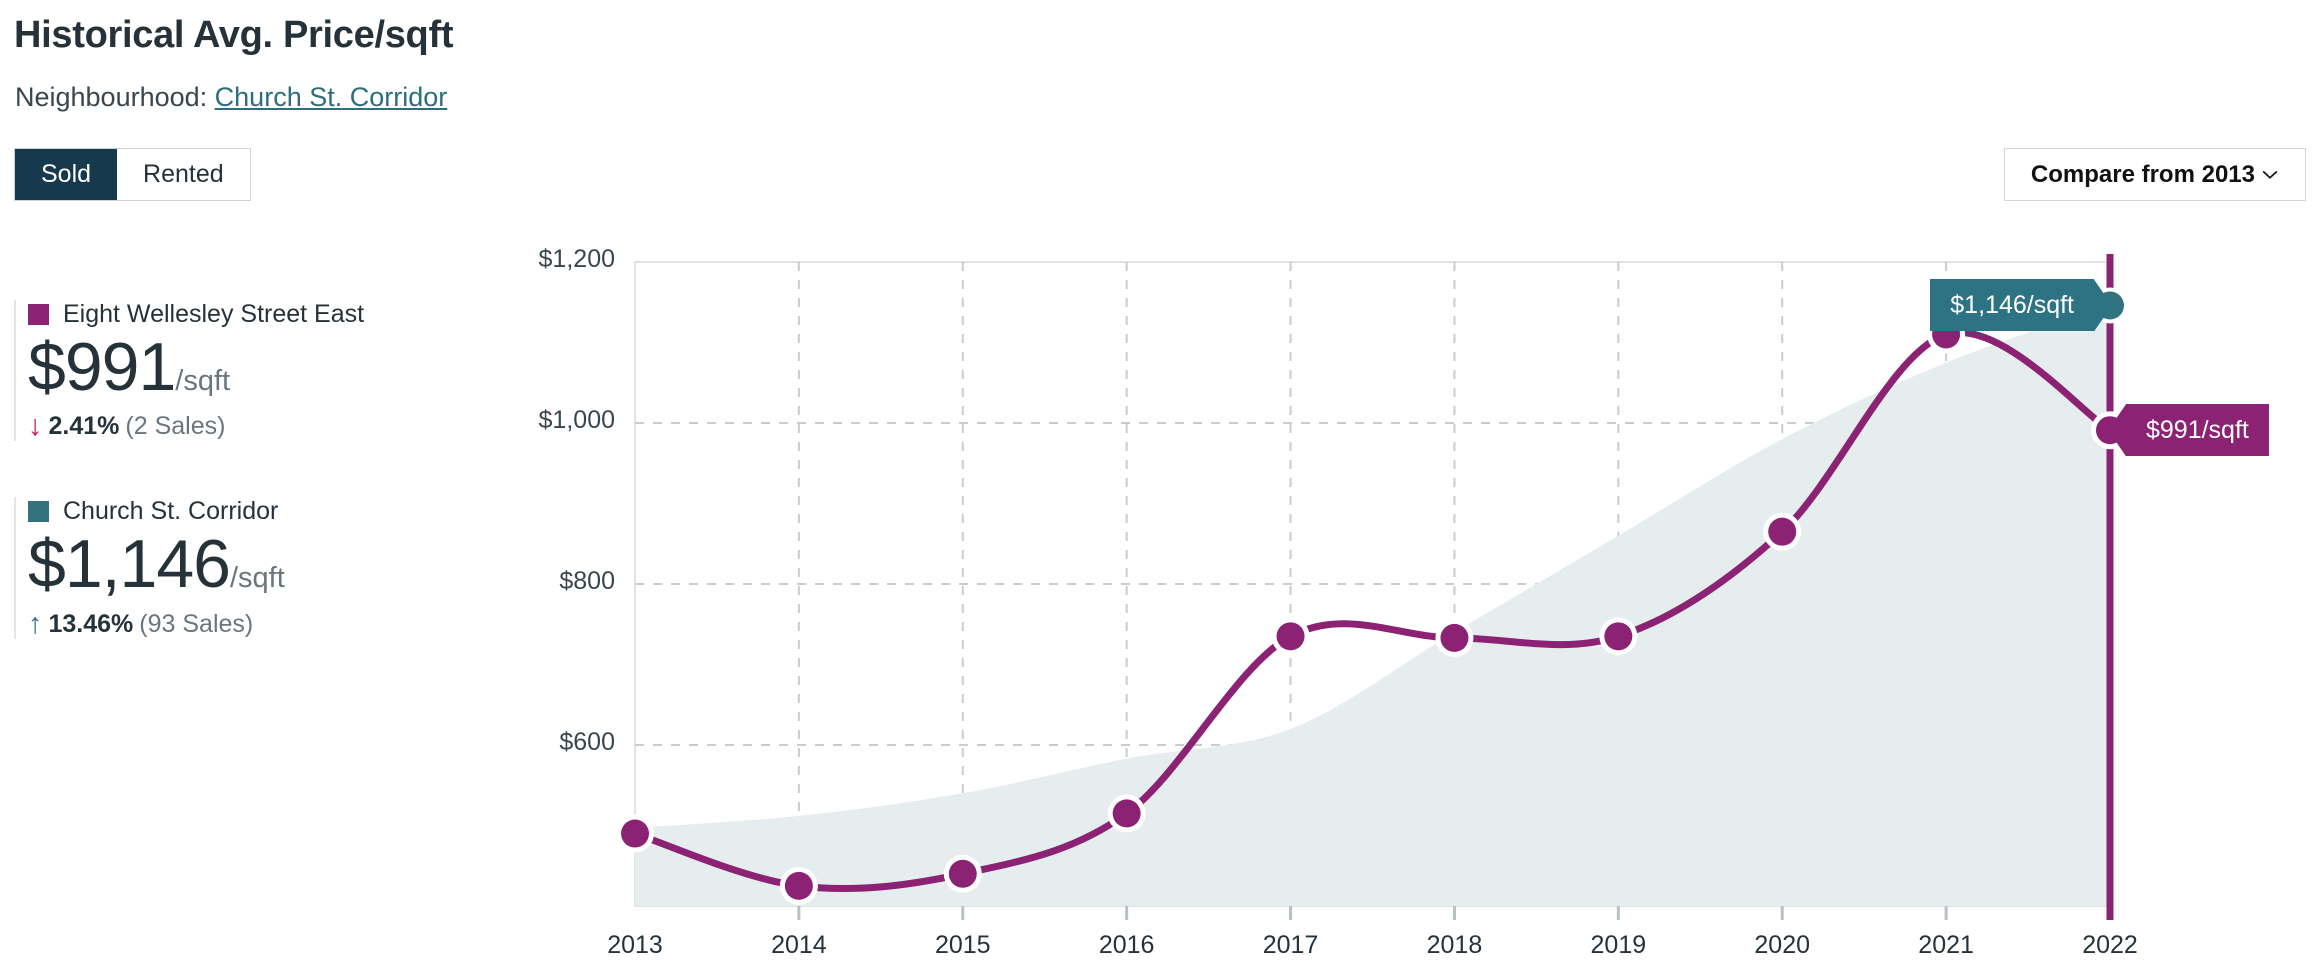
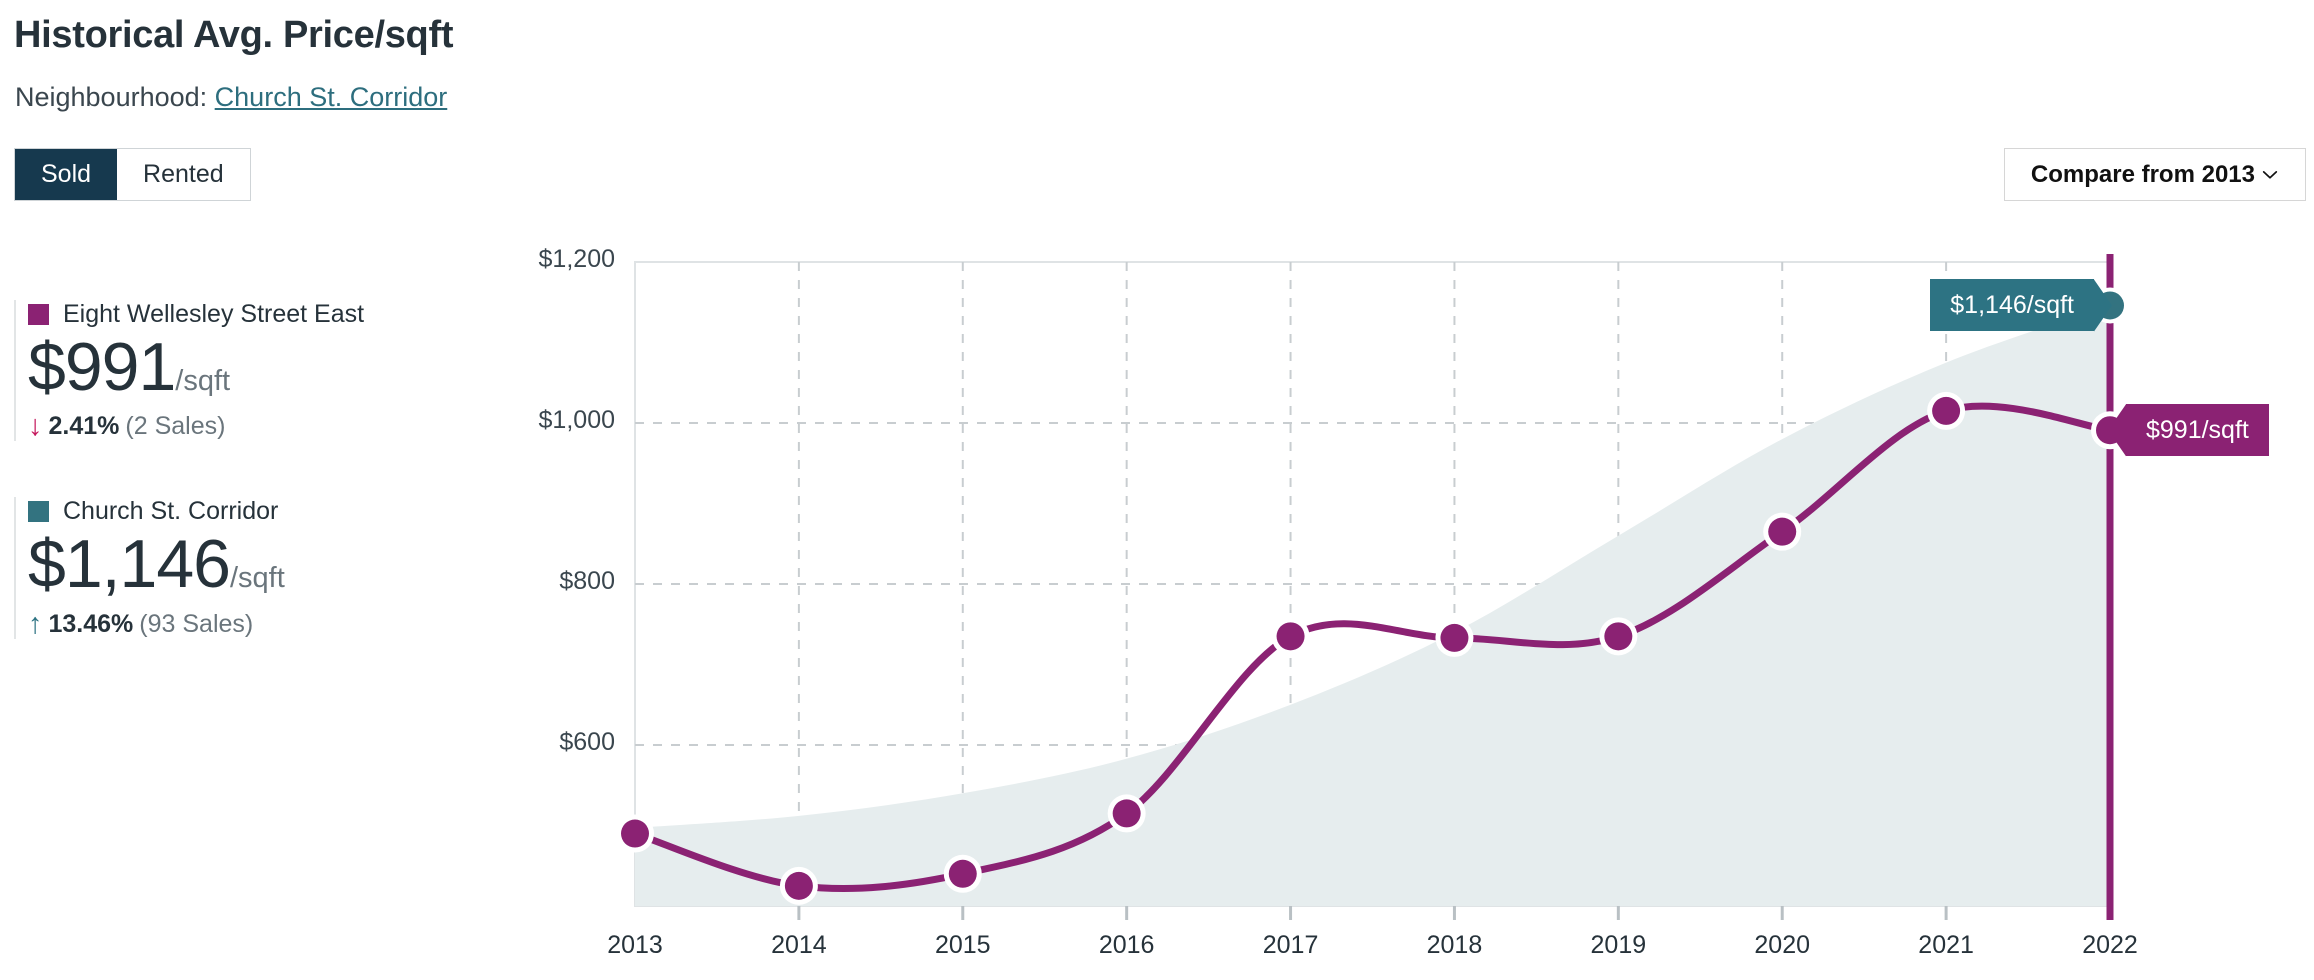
Church St. Corridor/2017: $620 -> $650
Eight Wellesley Street East/2021: $1110 -> $1020
